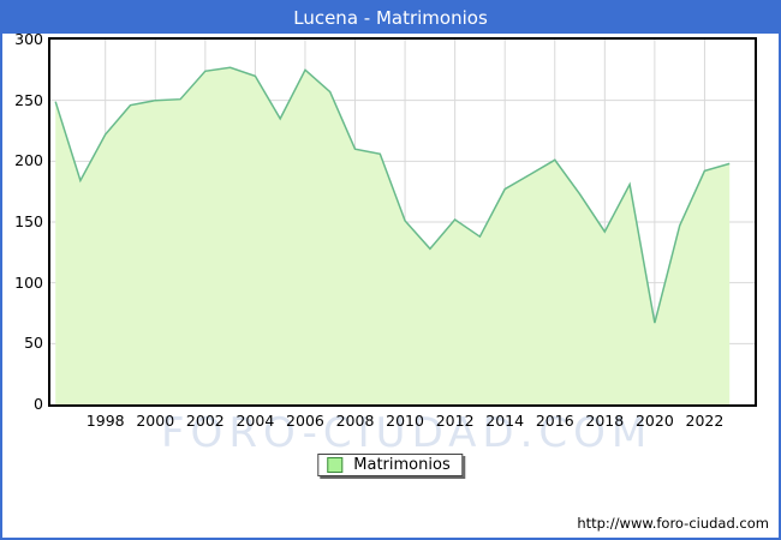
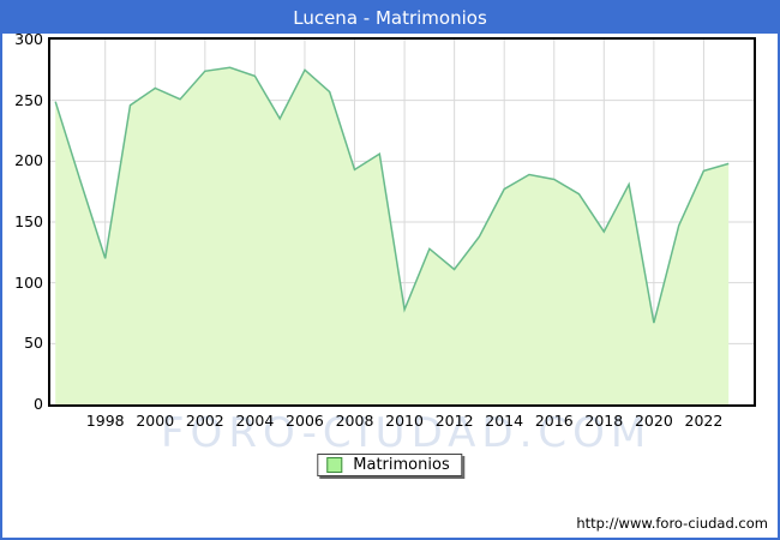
1998: 222 -> 120
2000: 250 -> 260
2008: 210 -> 193
2010: 151 -> 78
2012: 152 -> 111
2016: 201 -> 185
